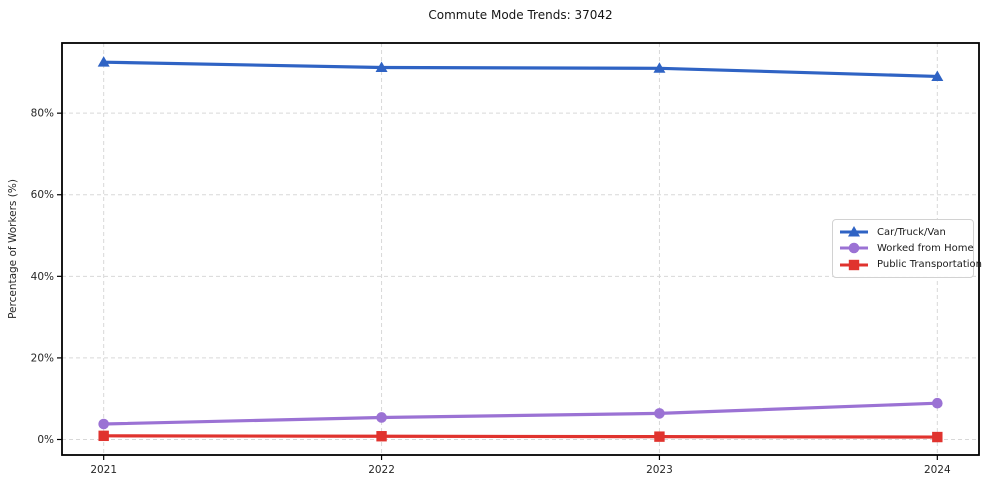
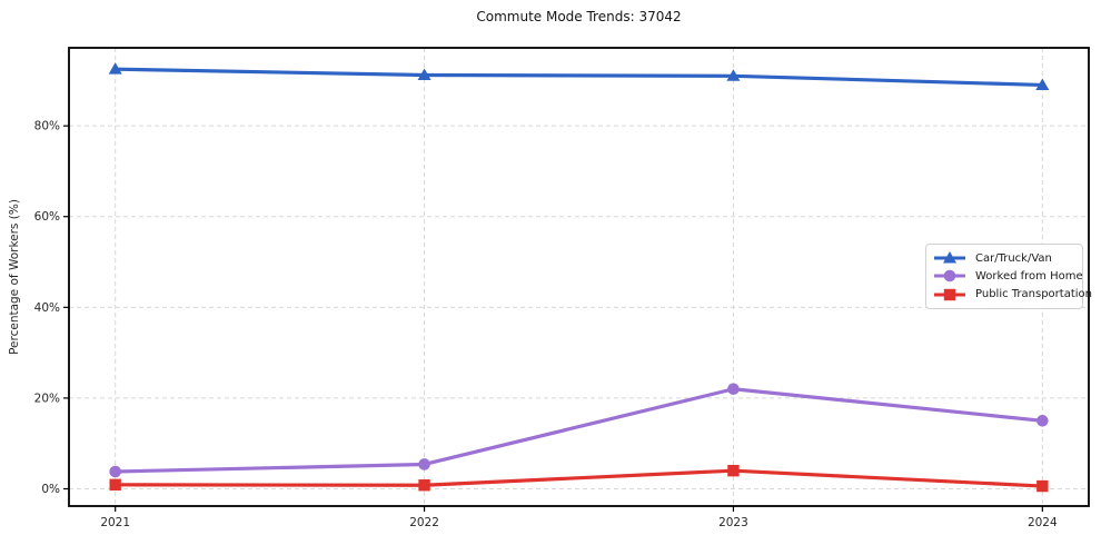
Worked from Home/2023: 6% -> 22%
Public Transportation/2023: 1% -> 4%
Worked from Home/2024: 9% -> 15%
